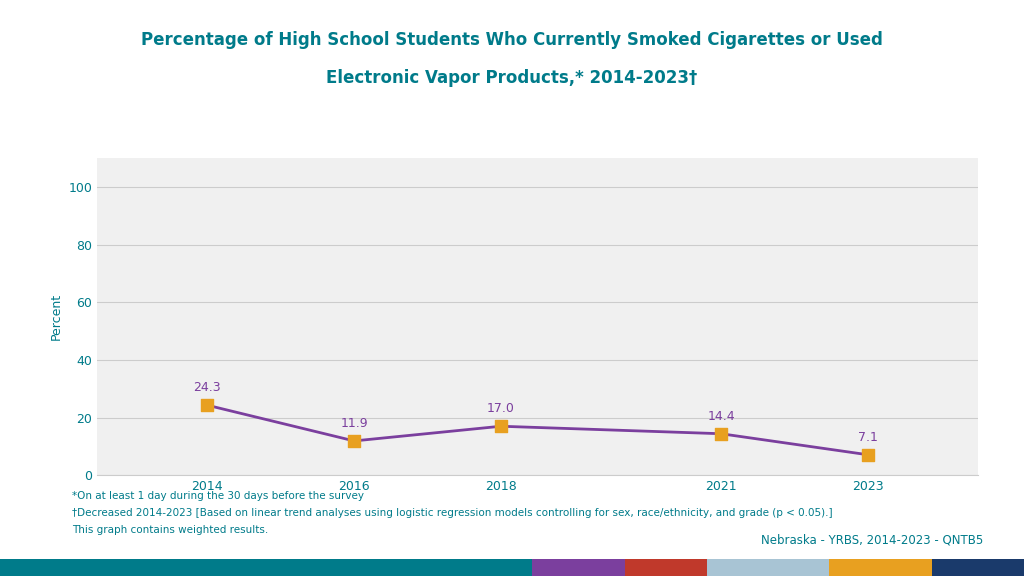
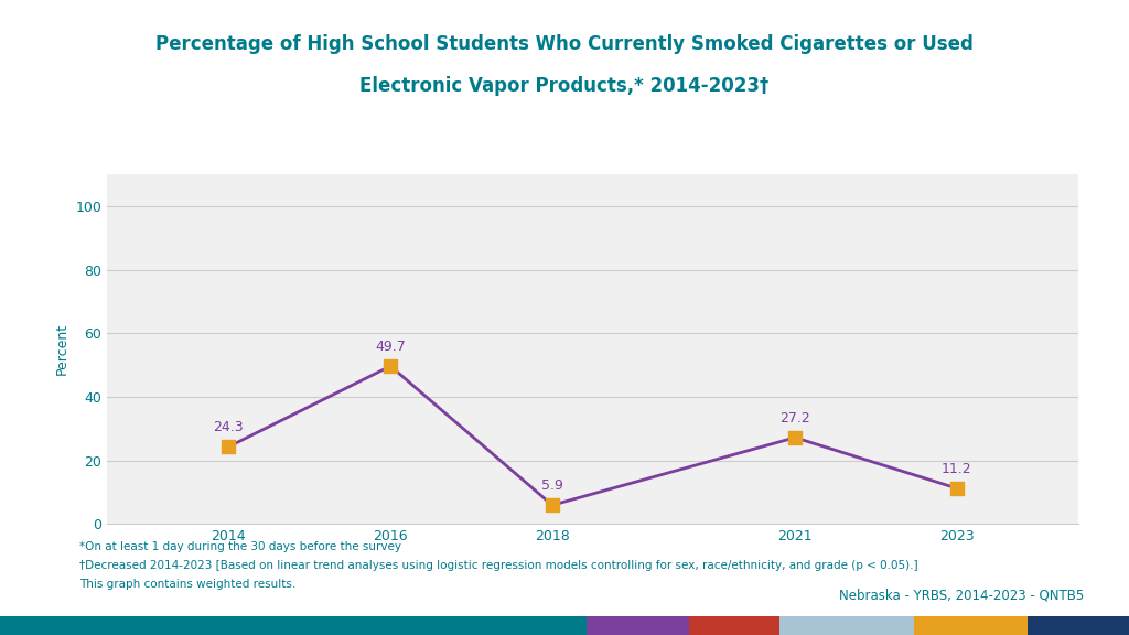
2016: 11.9 -> 49.7
2018: 17.0 -> 5.9
2021: 14.4 -> 27.2
2023: 7.1 -> 11.2
